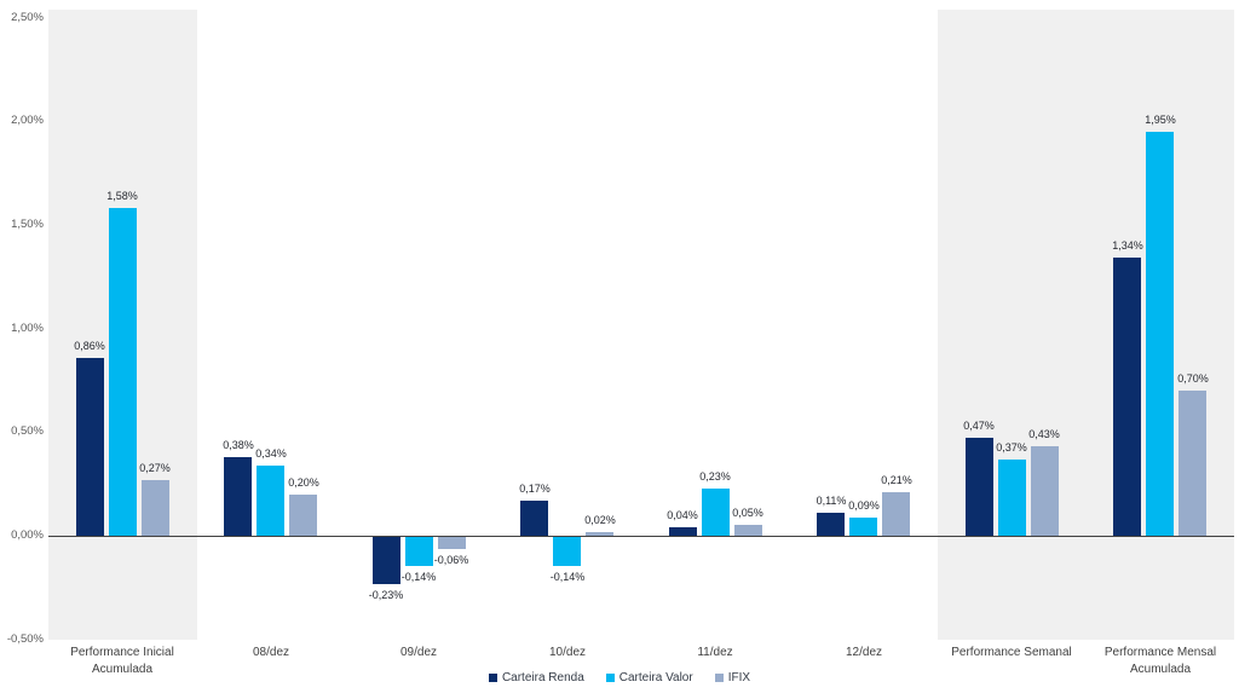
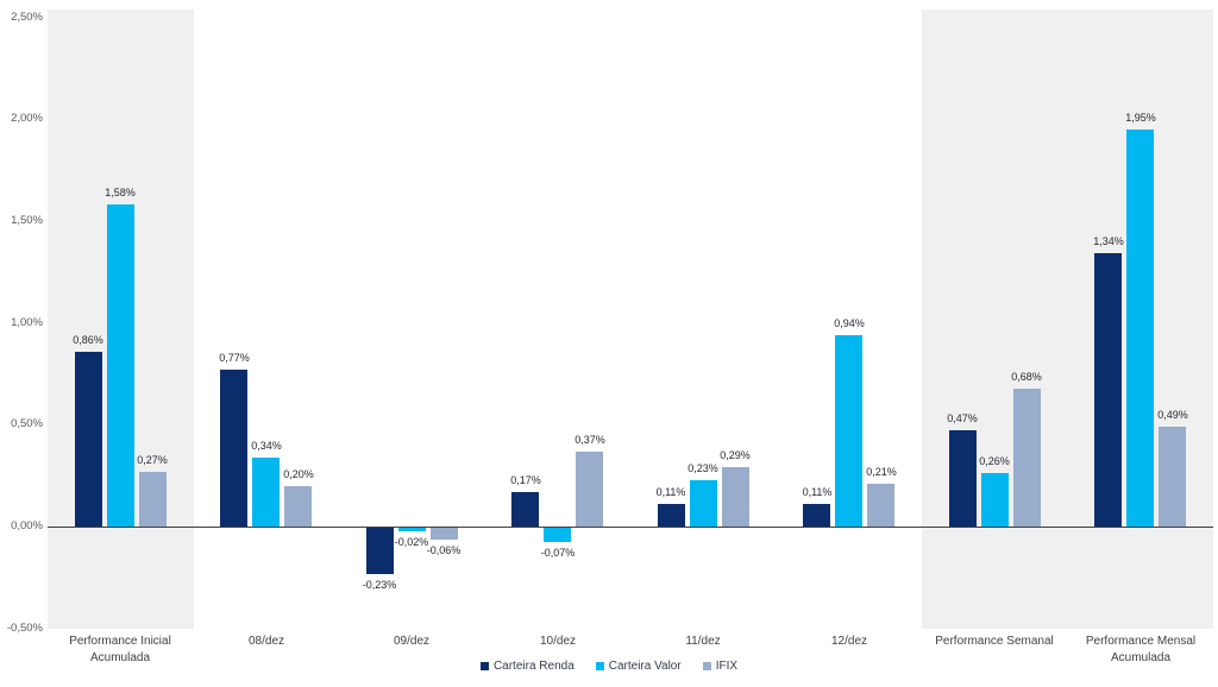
Carteira Renda/08/dez: 0,38% -> 0,77%
Carteira Valor/09/dez: -0,14% -> -0,02%
Carteira Valor/10/dez: -0,14% -> -0,07%
IFIX/10/dez: 0,02% -> 0,37%
Carteira Renda/11/dez: 0,04% -> 0,11%
IFIX/11/dez: 0,05% -> 0,29%
Carteira Valor/12/dez: 0,09% -> 0,94%
Carteira Valor/Performance Semanal: 0,37% -> 0,26%
IFIX/Performance Semanal: 0,43% -> 0,68%
IFIX/Performance Mensal Acumulada: 0,70% -> 0,49%
